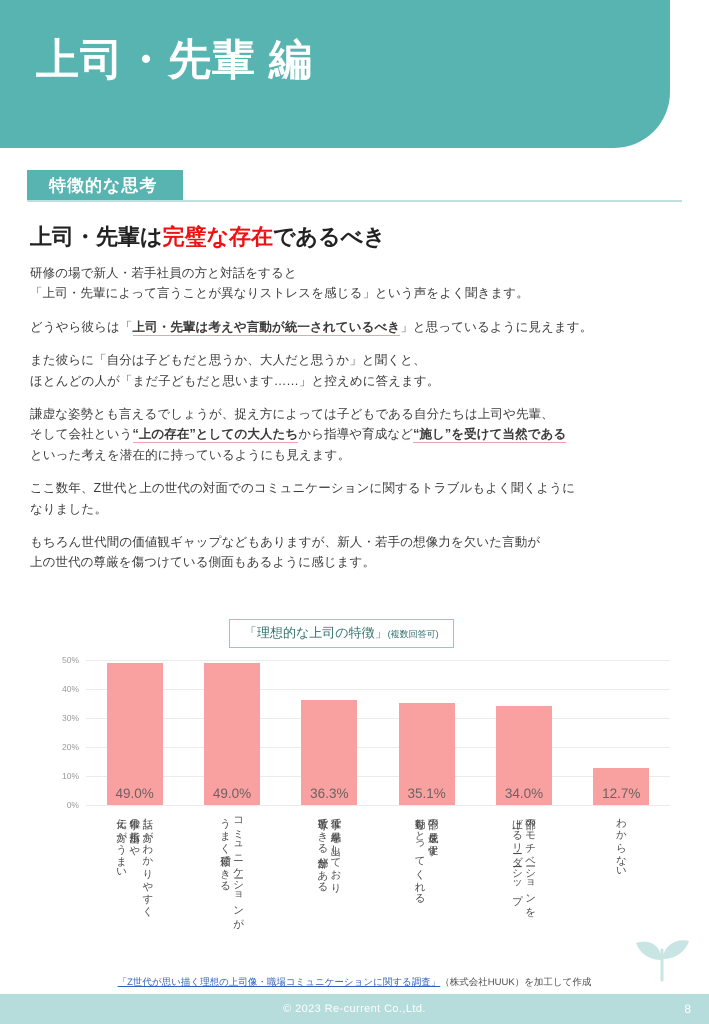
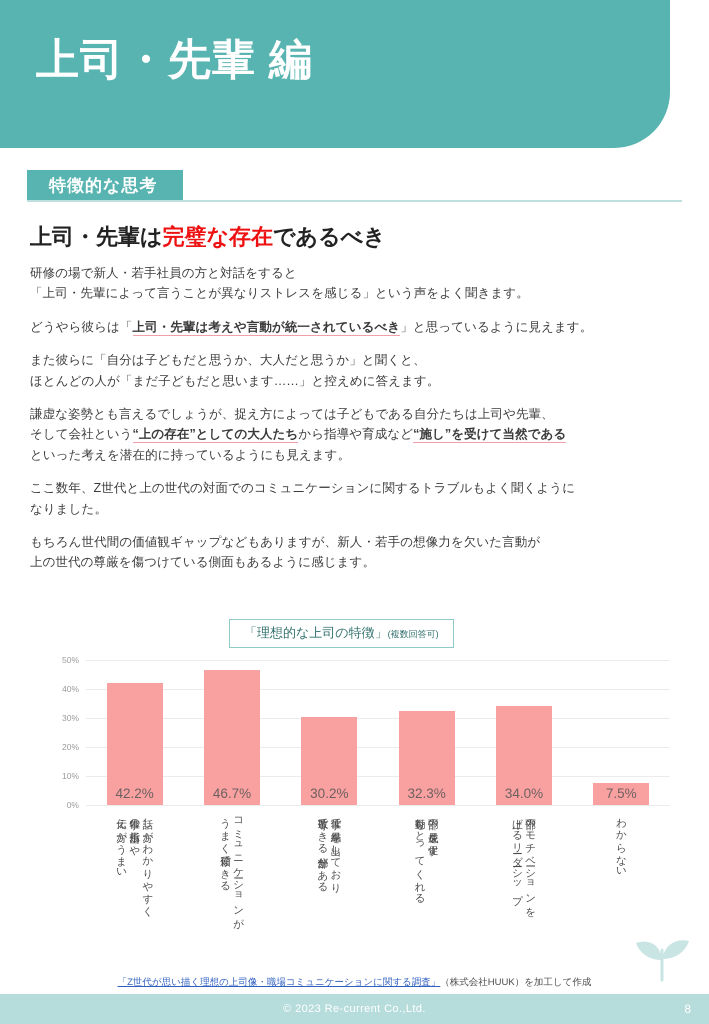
話し方がわかりやすく 仕事の指示出しや 伝え方がうまい: 49.0% -> 42.2%
コミュニケーションが うまく信頼できる: 49.0% -> 46.7%
仕事で結果を出しており 尊敬できる部分がある: 36.3% -> 30.2%
部下の成長を促す 行動をとってくれる: 35.1% -> 32.3%
わからない: 12.7% -> 7.5%
